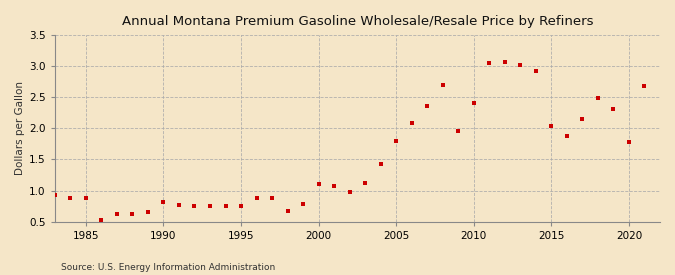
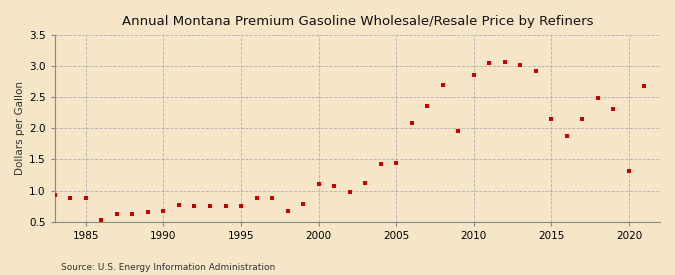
1990: 0.82 -> 0.68
2005: 1.80 -> 1.44
2010: 2.40 -> 2.86
2015: 2.03 -> 2.14
2020: 1.78 -> 1.32
